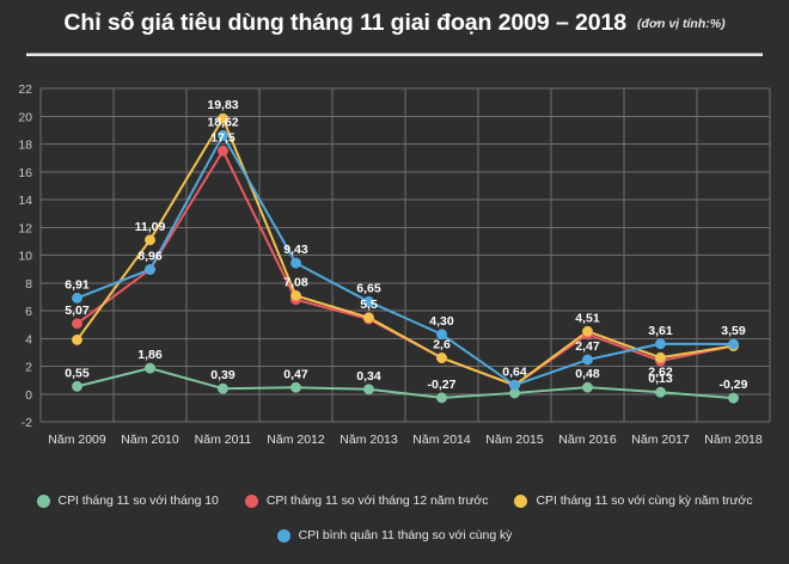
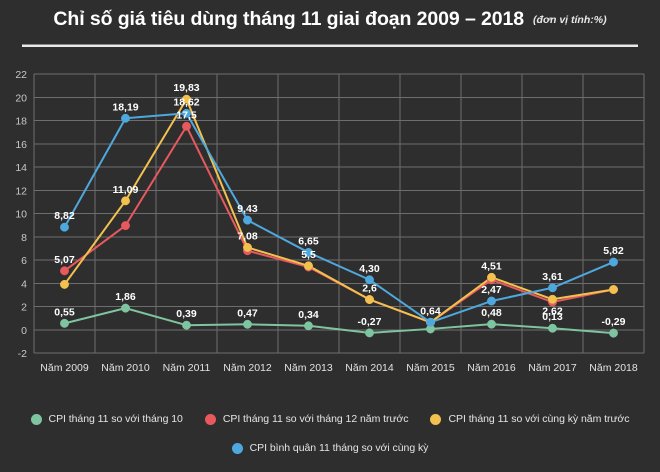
CPI bình quân 11 tháng so với cùng kỳ/Năm 2009: 6,91 -> 8,82
CPI bình quân 11 tháng so với cùng kỳ/Năm 2010: 8,96 -> 18,19
CPI bình quân 11 tháng so với cùng kỳ/Năm 2018: 3,59 -> 5,82
